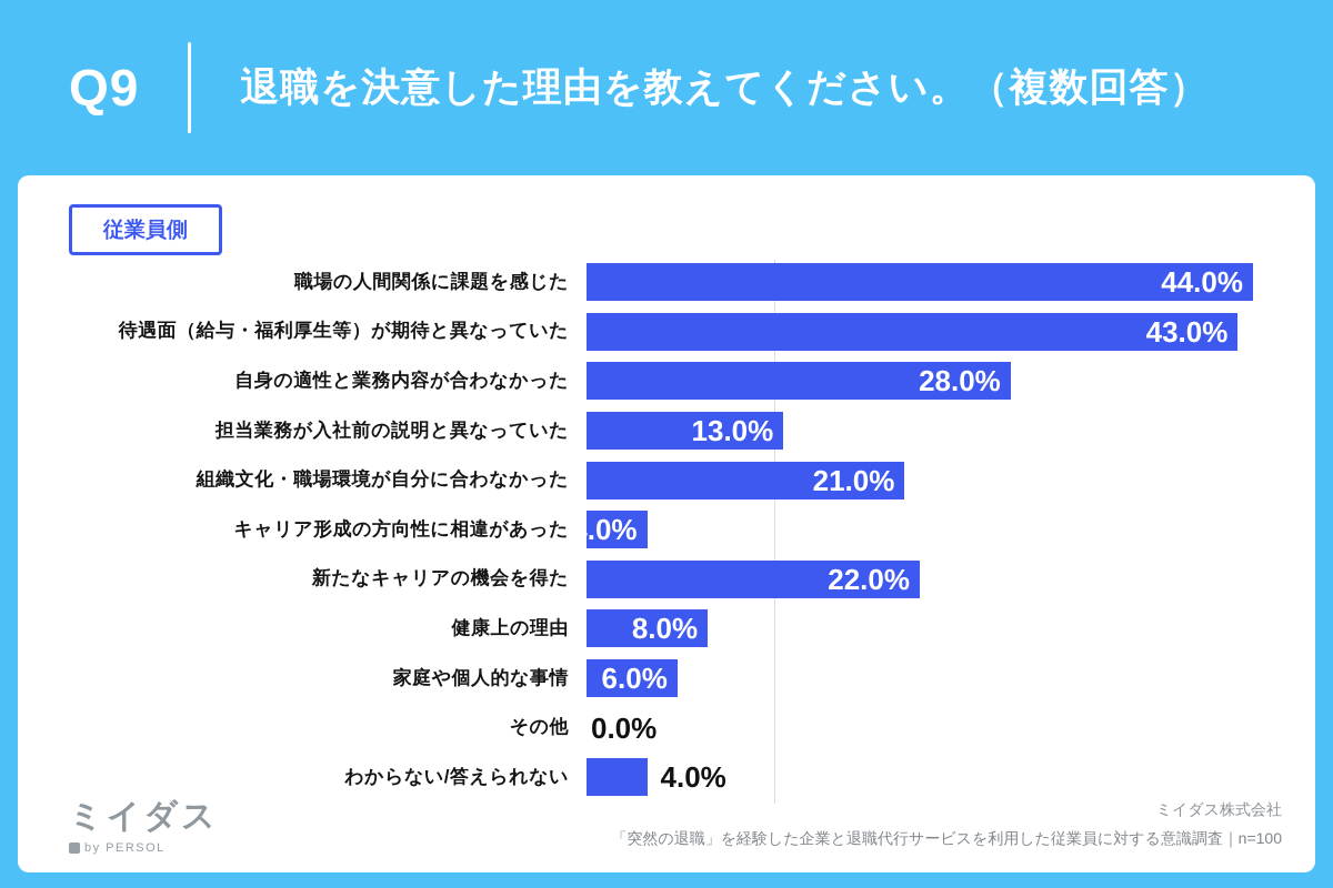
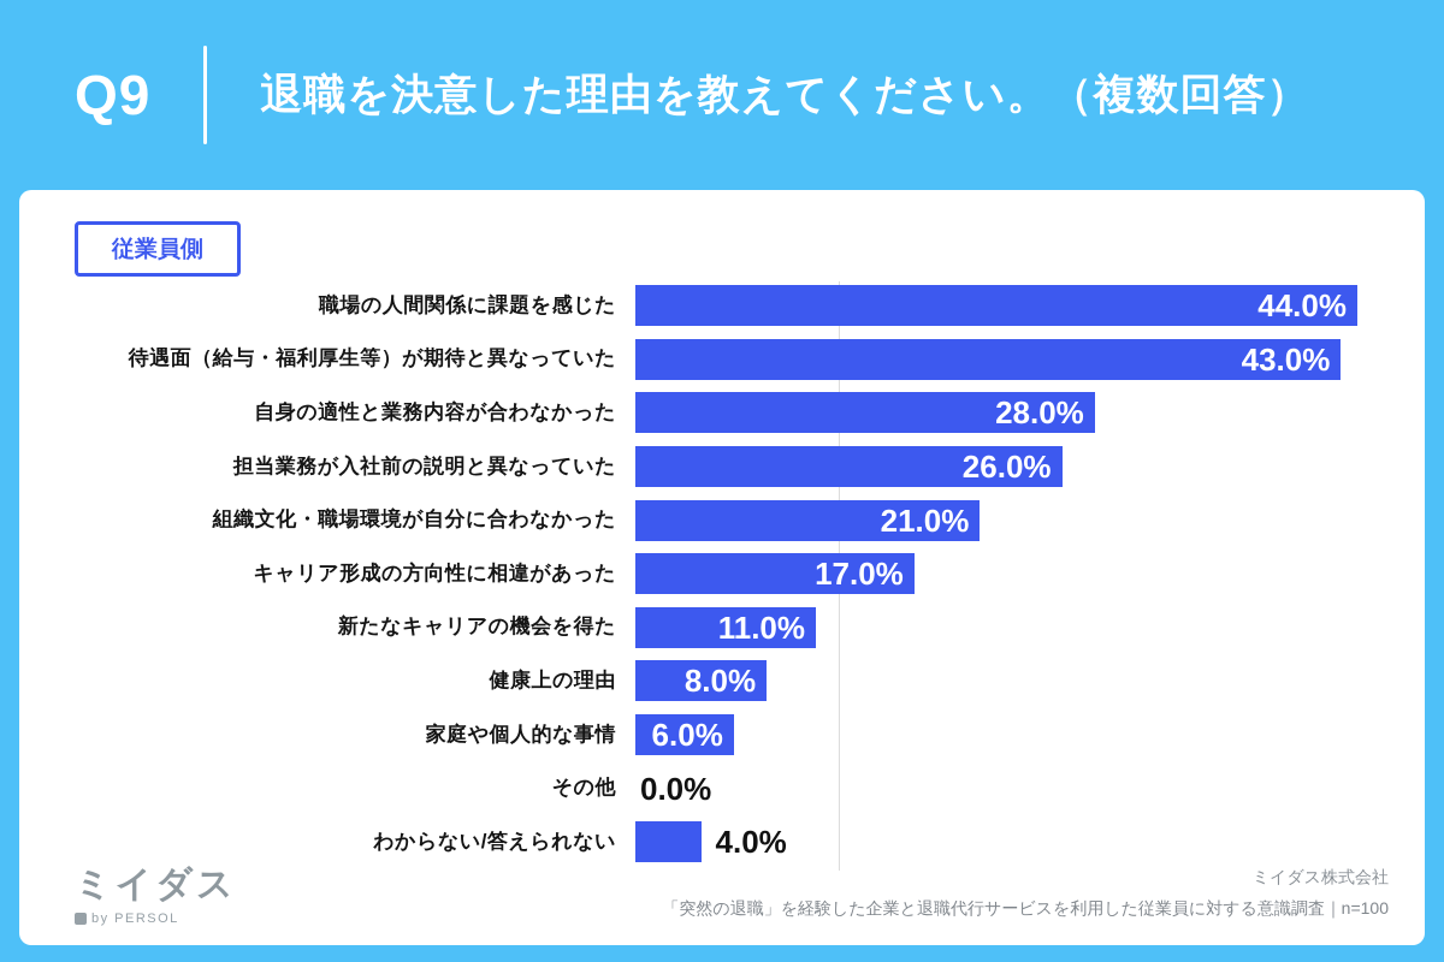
担当業務が入社前の説明と異なっていた: 13.0% -> 26.0%
キャリア形成の方向性に相違があった: 4.0% -> 17.0%
新たなキャリアの機会を得た: 22.0% -> 11.0%
